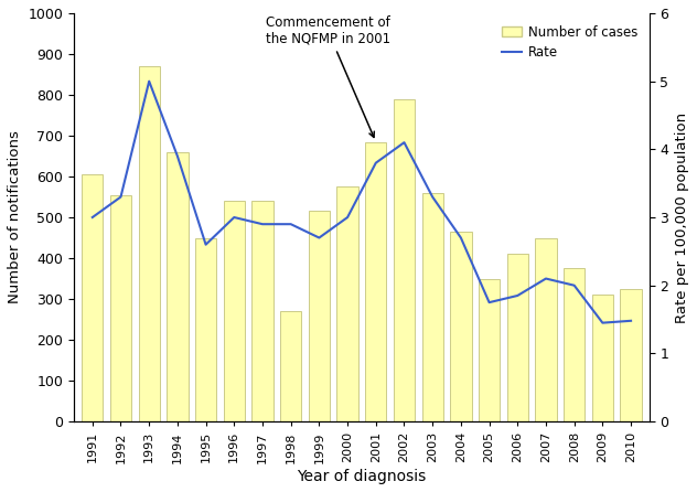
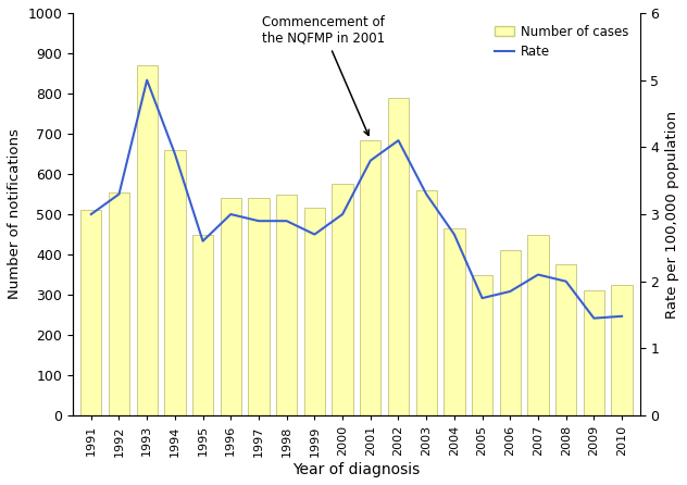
Number of cases/1991: 605 -> 510
Number of cases/1998: 270 -> 550
